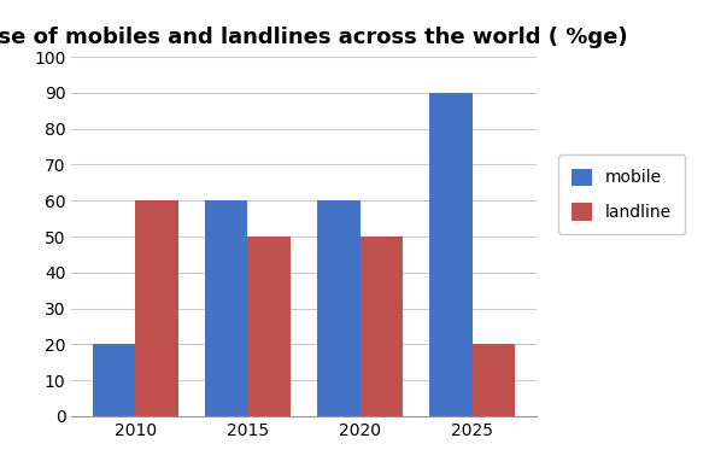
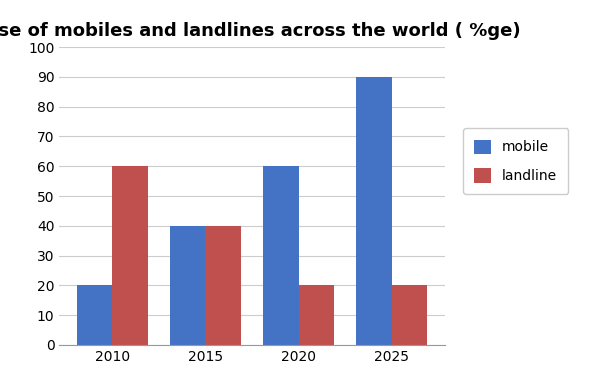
mobile/2015: 60 -> 40
landline/2015: 50 -> 40
landline/2020: 50 -> 20
